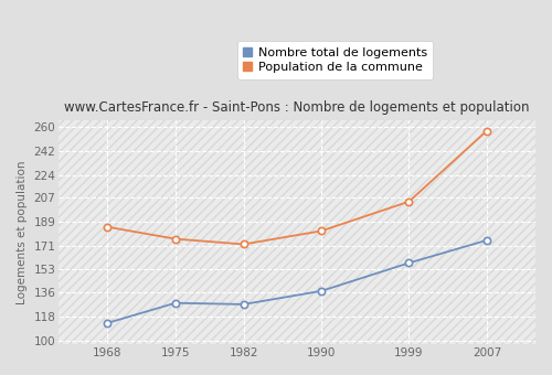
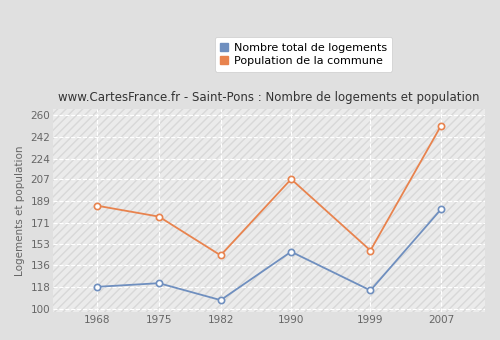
Nombre total de logements/1968: 113 -> 118
Nombre total de logements/1975: 128 -> 121
Nombre total de logements/1982: 127 -> 107
Population de la commune/1982: 172 -> 144
Nombre total de logements/1990: 137 -> 147
Population de la commune/1990: 182 -> 207
Nombre total de logements/1999: 158 -> 115
Population de la commune/1999: 204 -> 148
Nombre total de logements/2007: 175 -> 182
Population de la commune/2007: 257 -> 251
